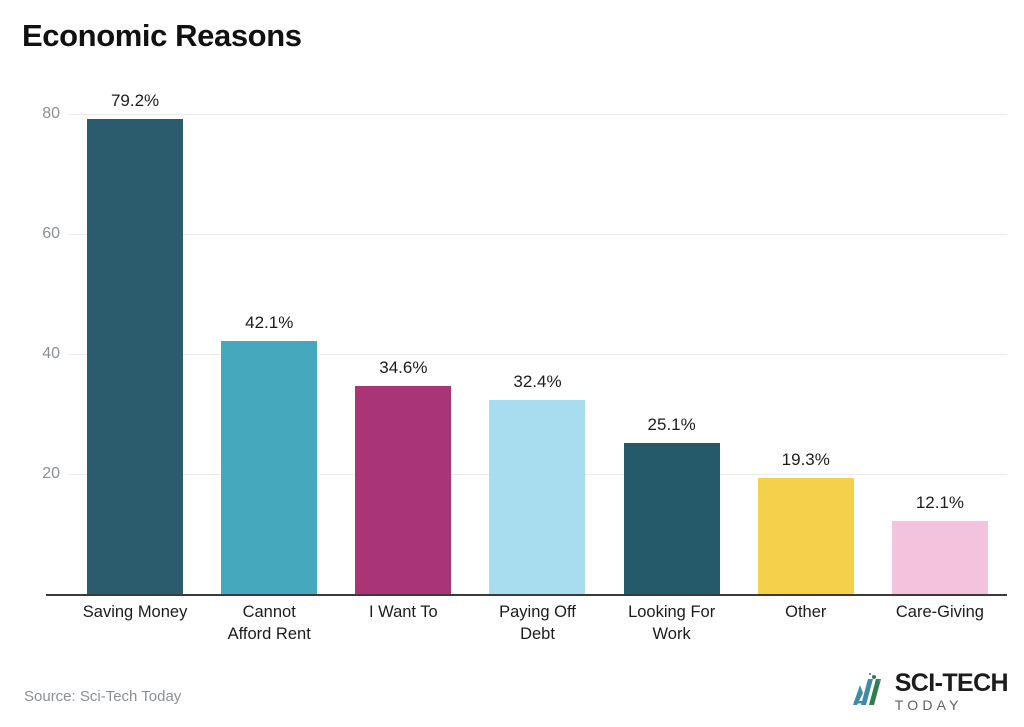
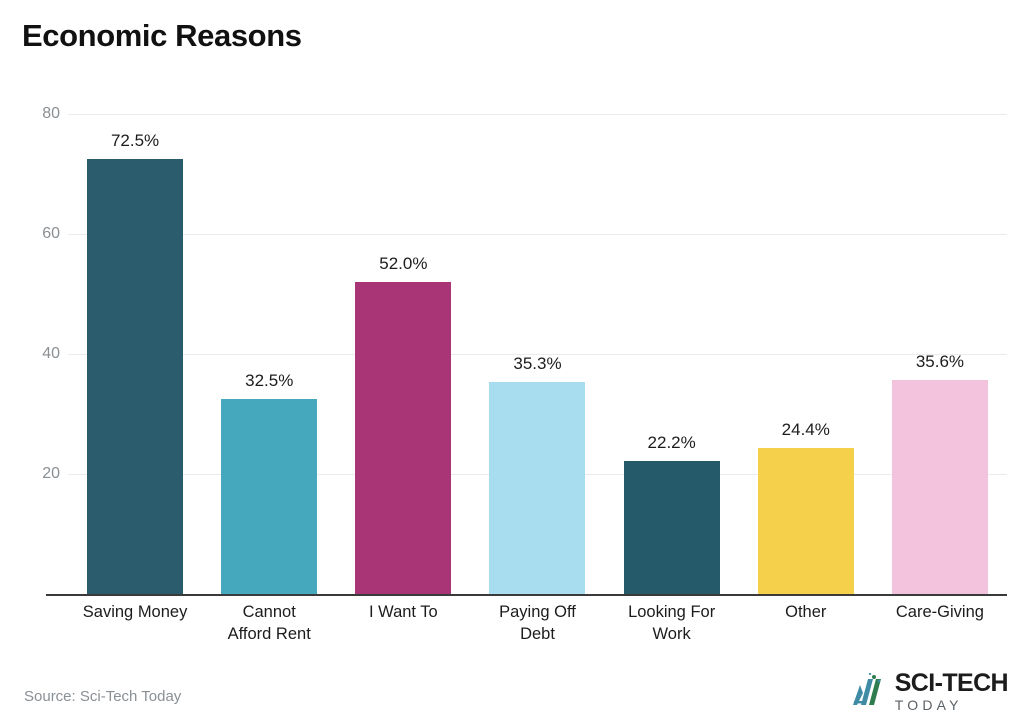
Saving Money: 79.2% -> 72.5%
Cannot Afford Rent: 42.1% -> 32.5%
I Want To: 34.6% -> 52.0%
Paying Off Debt: 32.4% -> 35.3%
Looking For Work: 25.1% -> 22.2%
Other: 19.3% -> 24.4%
Care-Giving: 12.1% -> 35.6%
